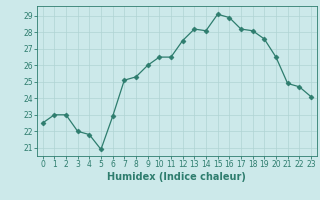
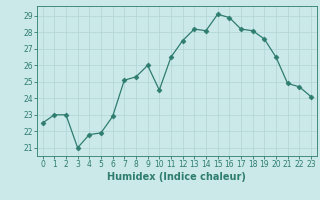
3: 22.0 -> 21.0
5: 20.9 -> 21.9
10: 26.5 -> 24.5
